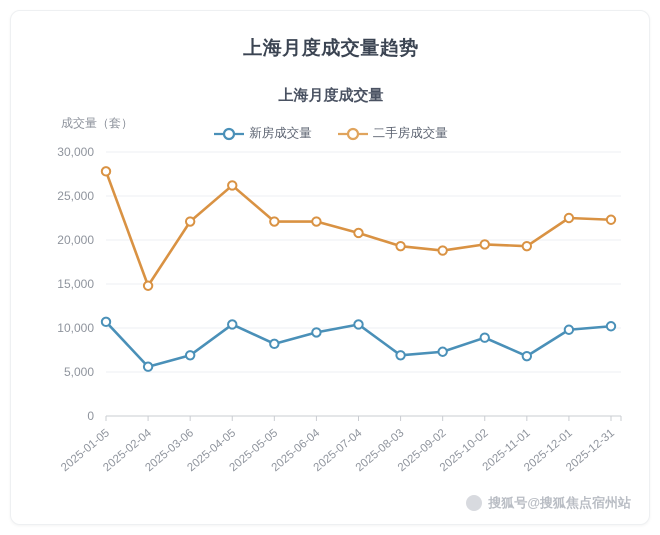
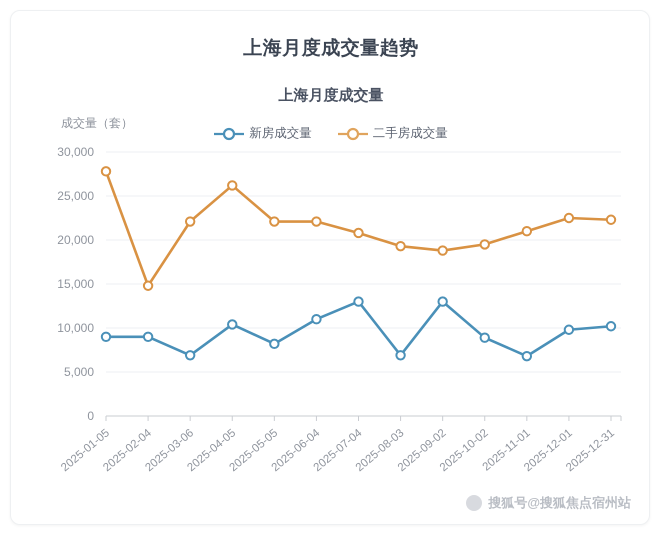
新房成交量/2025-01-05: 11000 -> 9000
新房成交量/2025-02-04: 6000 -> 9000
新房成交量/2025-06-04: 10000 -> 11000
新房成交量/2025-07-04: 10000 -> 13000
新房成交量/2025-09-02: 7000 -> 13000
二手房成交量/2025-11-01: 19000 -> 21000
